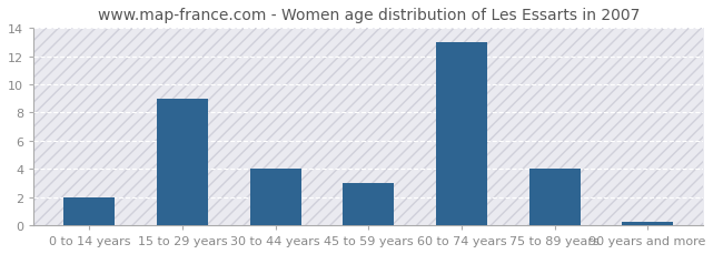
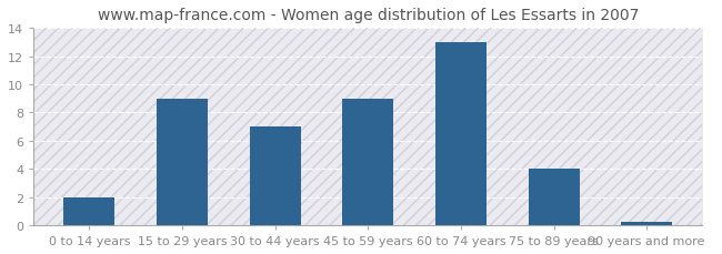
30 to 44 years: 4.0 -> 7.0
45 to 59 years: 3.0 -> 9.0
